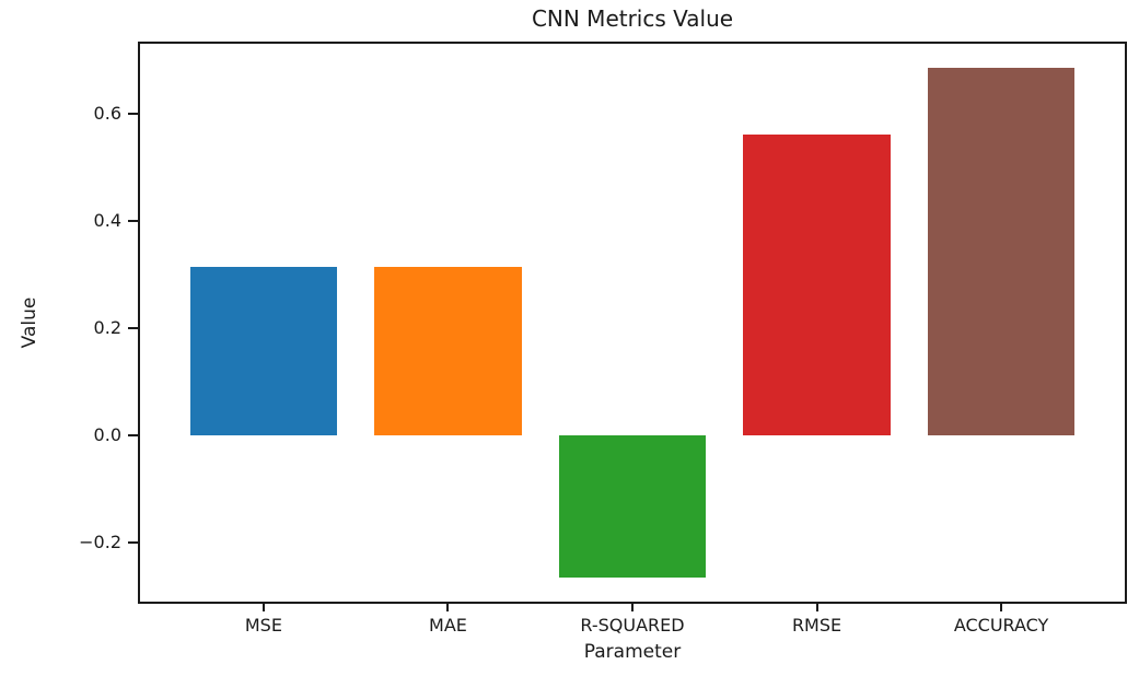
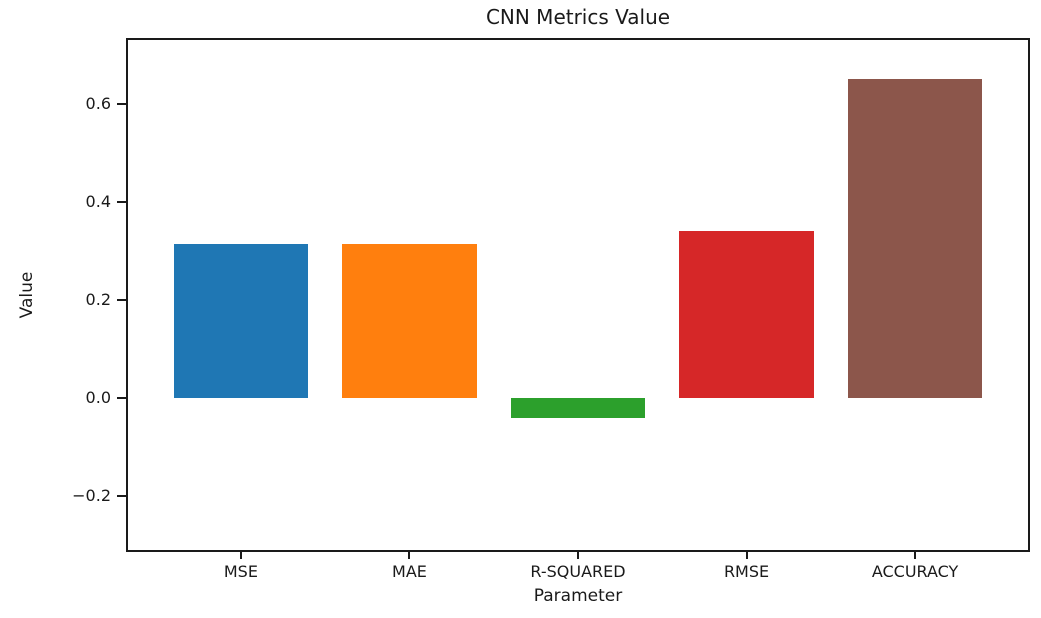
R-SQUARED: -0.27 -> -0.04
RMSE: 0.56 -> 0.34
ACCURACY: 0.69 -> 0.65
